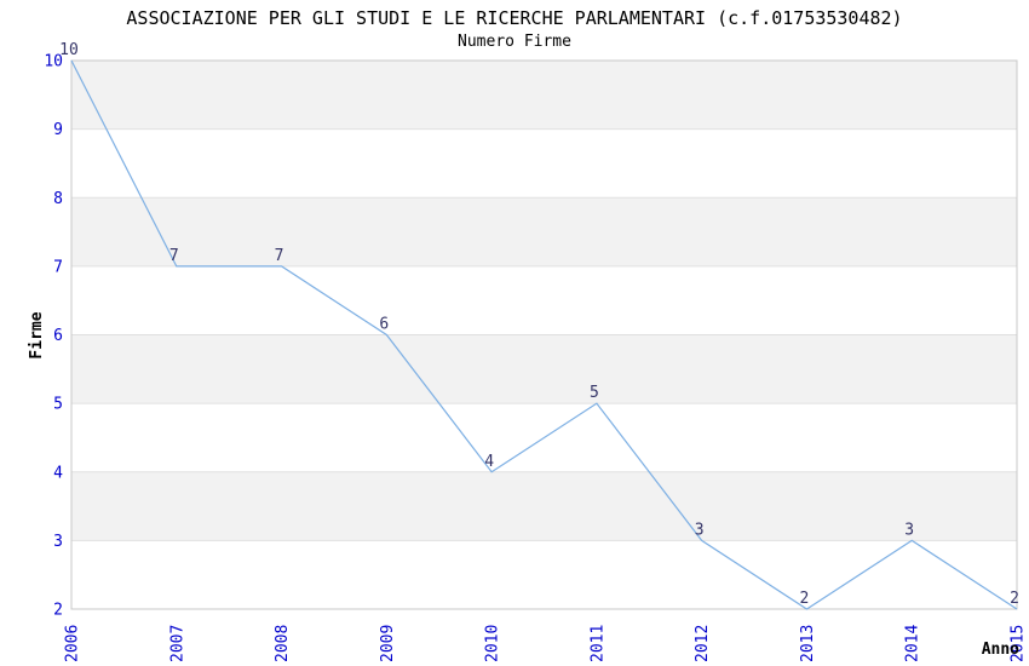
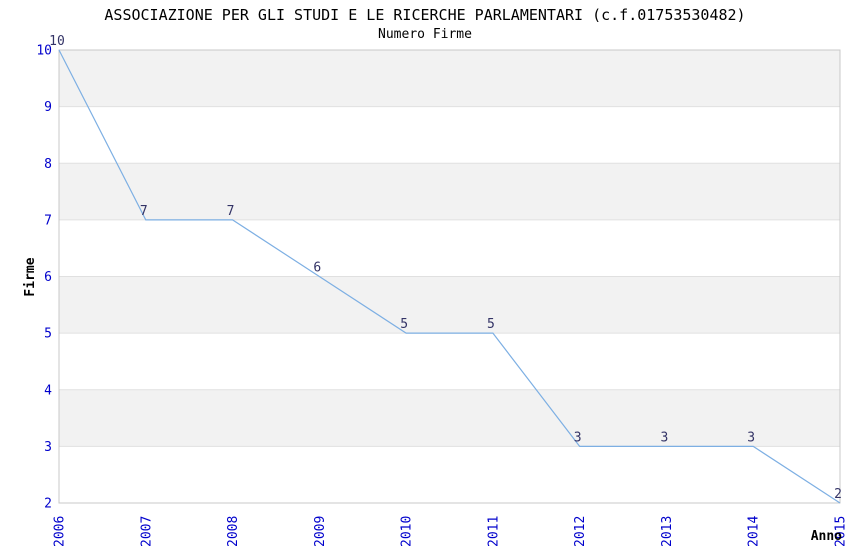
2010: 4 -> 5
2013: 2 -> 3
